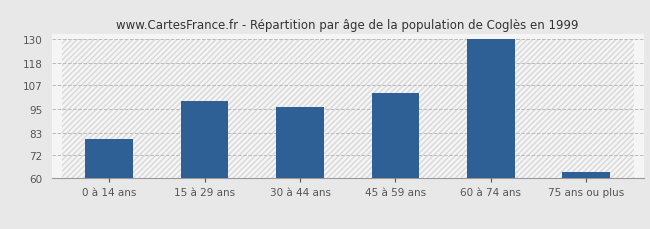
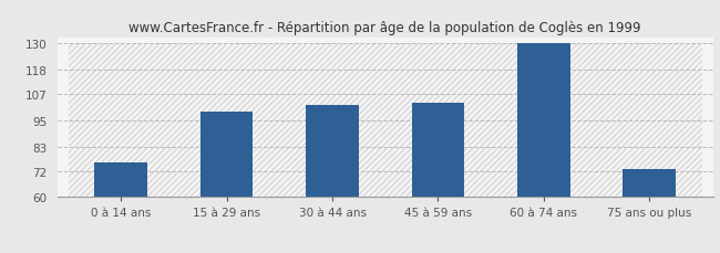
0 à 14 ans: 80 -> 76
30 à 44 ans: 96 -> 102
75 ans ou plus: 63 -> 73
